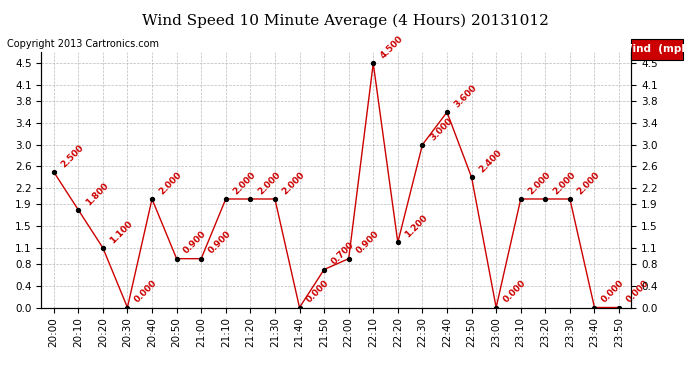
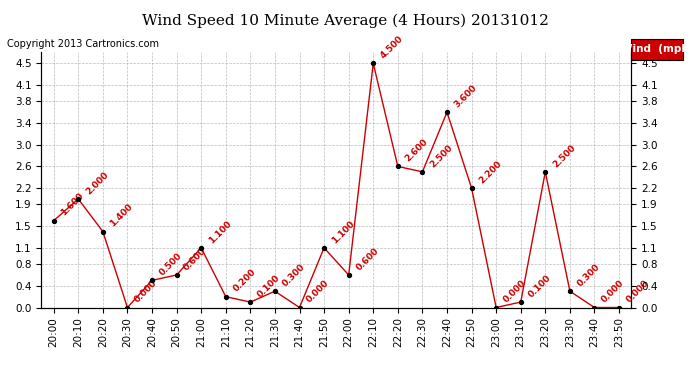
20:00: 2.500 -> 1.600
20:10: 1.800 -> 2.000
20:20: 1.100 -> 1.400
20:40: 2.000 -> 0.500
20:50: 0.900 -> 0.600
21:00: 0.900 -> 1.100
21:10: 2.000 -> 0.200
21:20: 2.000 -> 0.100
21:30: 2.000 -> 0.300
21:50: 0.700 -> 1.100
22:00: 0.900 -> 0.600
22:20: 1.200 -> 2.600
22:30: 3.000 -> 2.500
22:50: 2.400 -> 2.200
23:10: 2.000 -> 0.100
23:20: 2.000 -> 2.500
23:30: 2.000 -> 0.300
